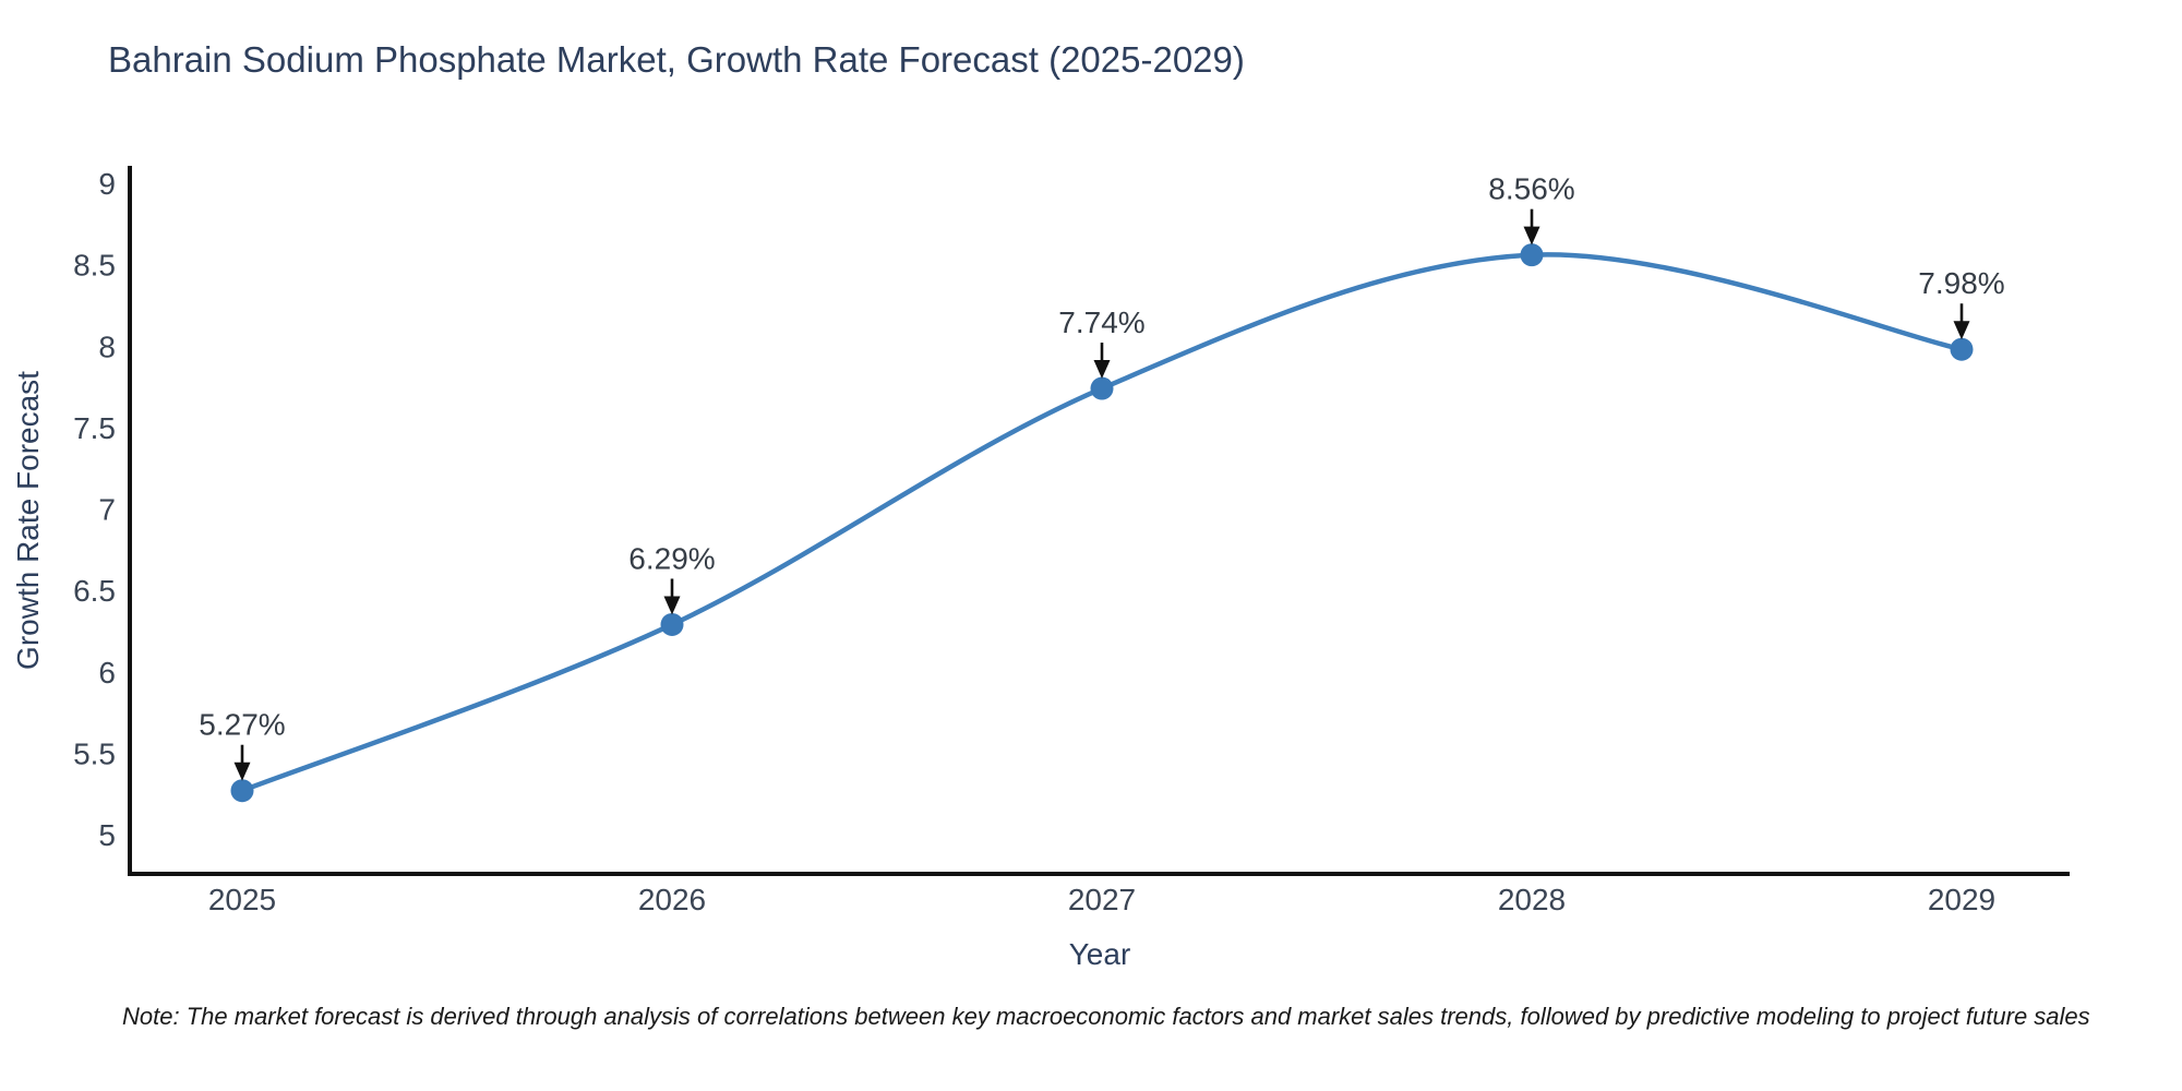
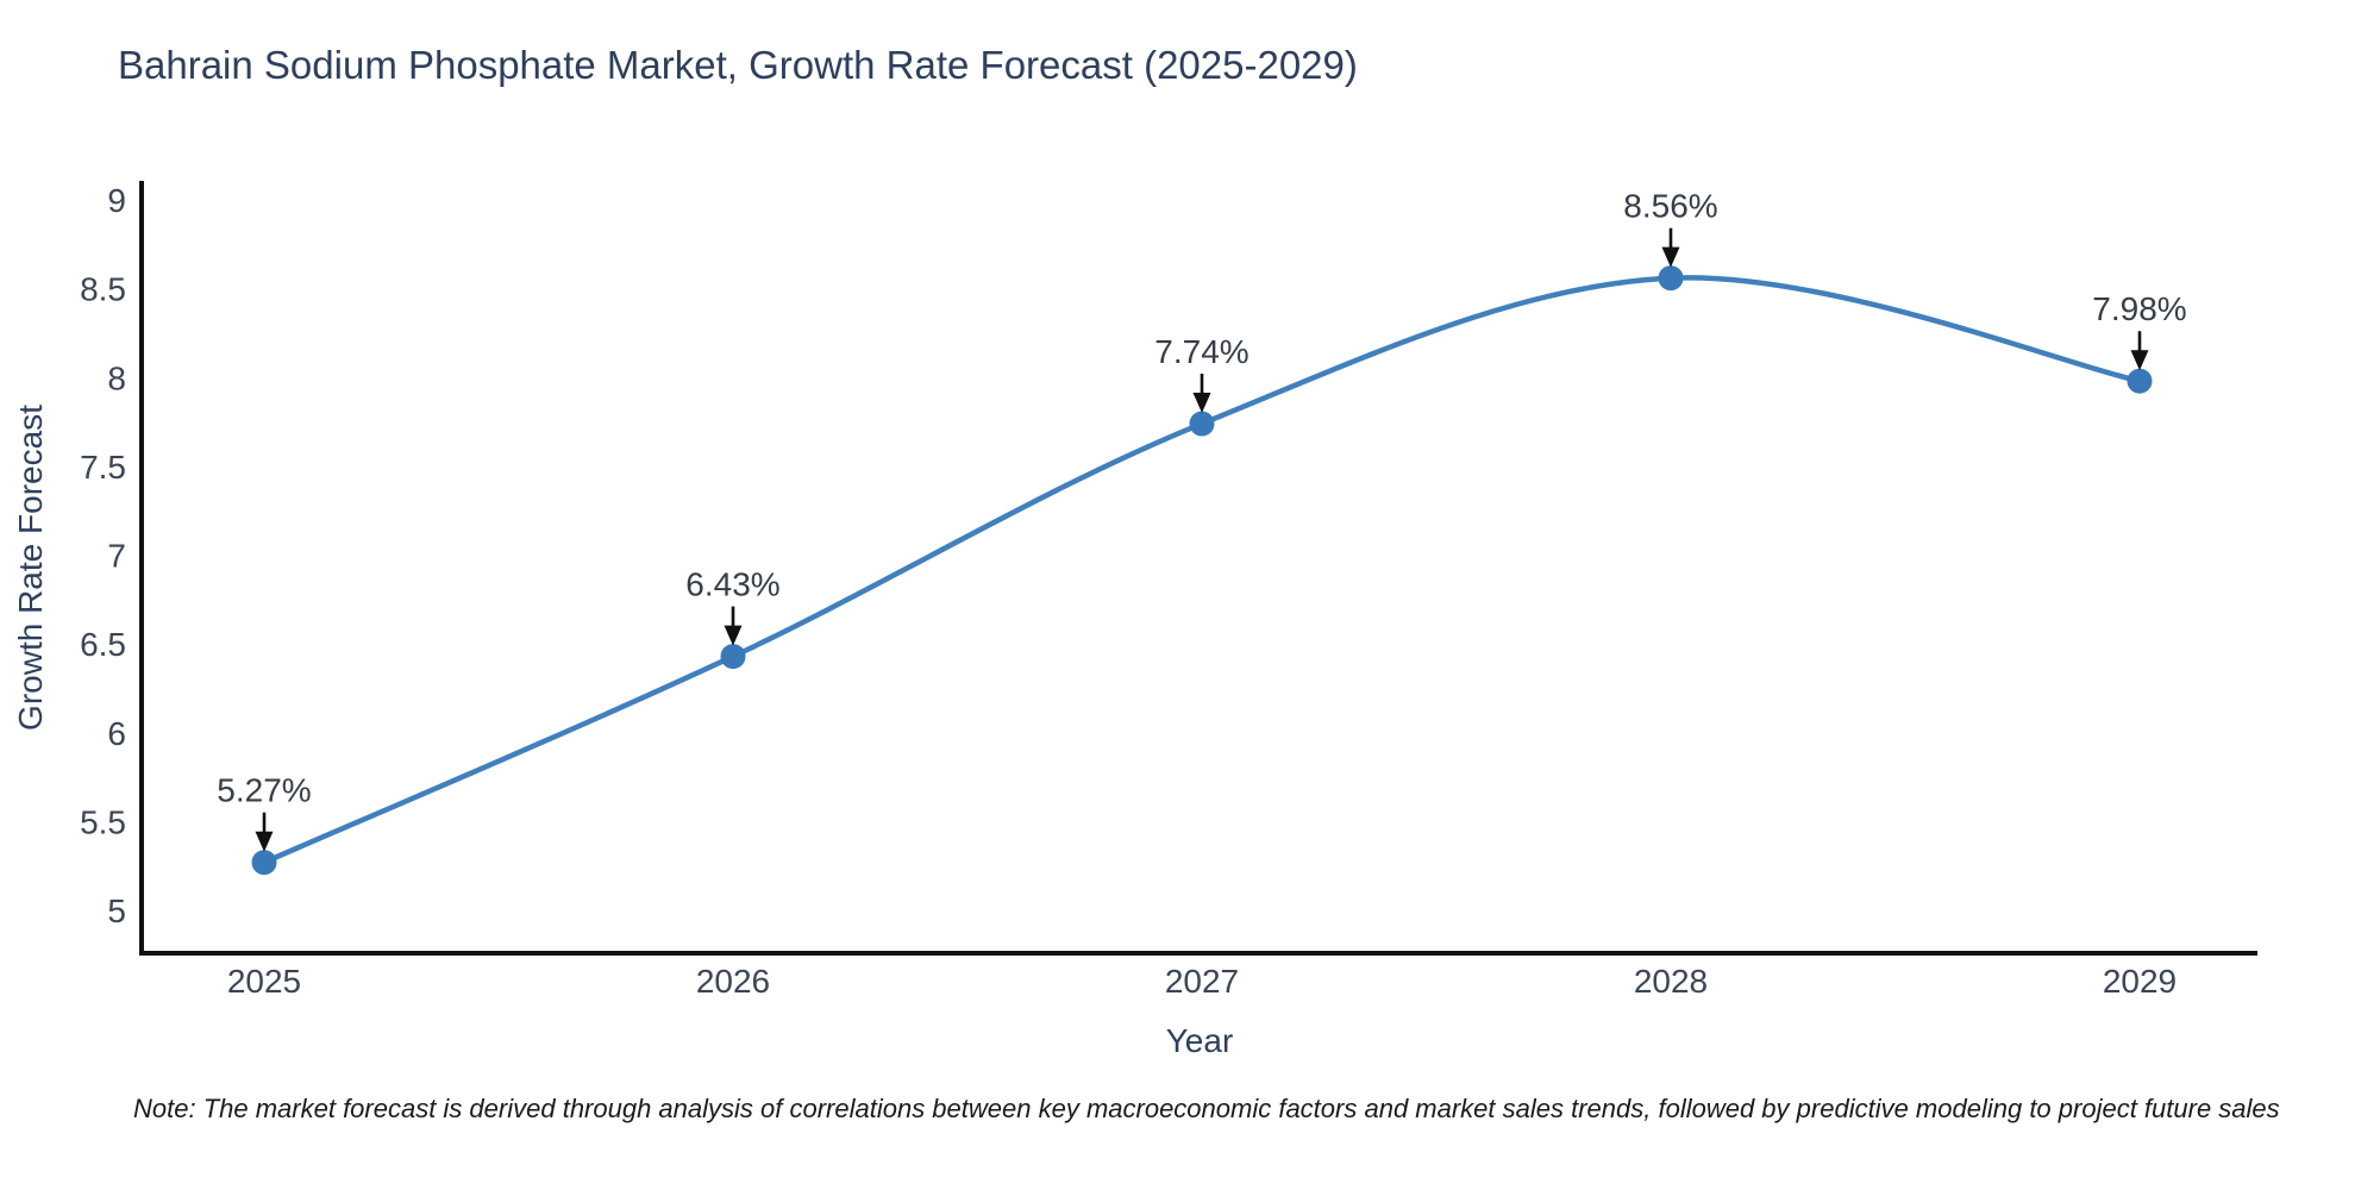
2026: 6.29% -> 6.43%
